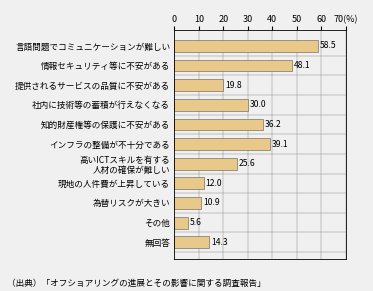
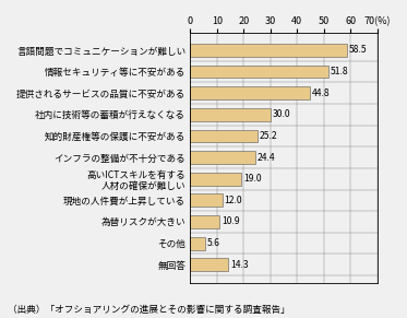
情報セキュリティ等に不安がある: 48.1 -> 51.8
提供されるサービスの品質に不安がある: 19.8 -> 44.8
知的財産権等の保護に不安がある: 36.2 -> 25.2
インフラの整備が不十分である: 39.1 -> 24.4
高いICTスキルを有する 人材の確保が難しい: 25.6 -> 19.0
